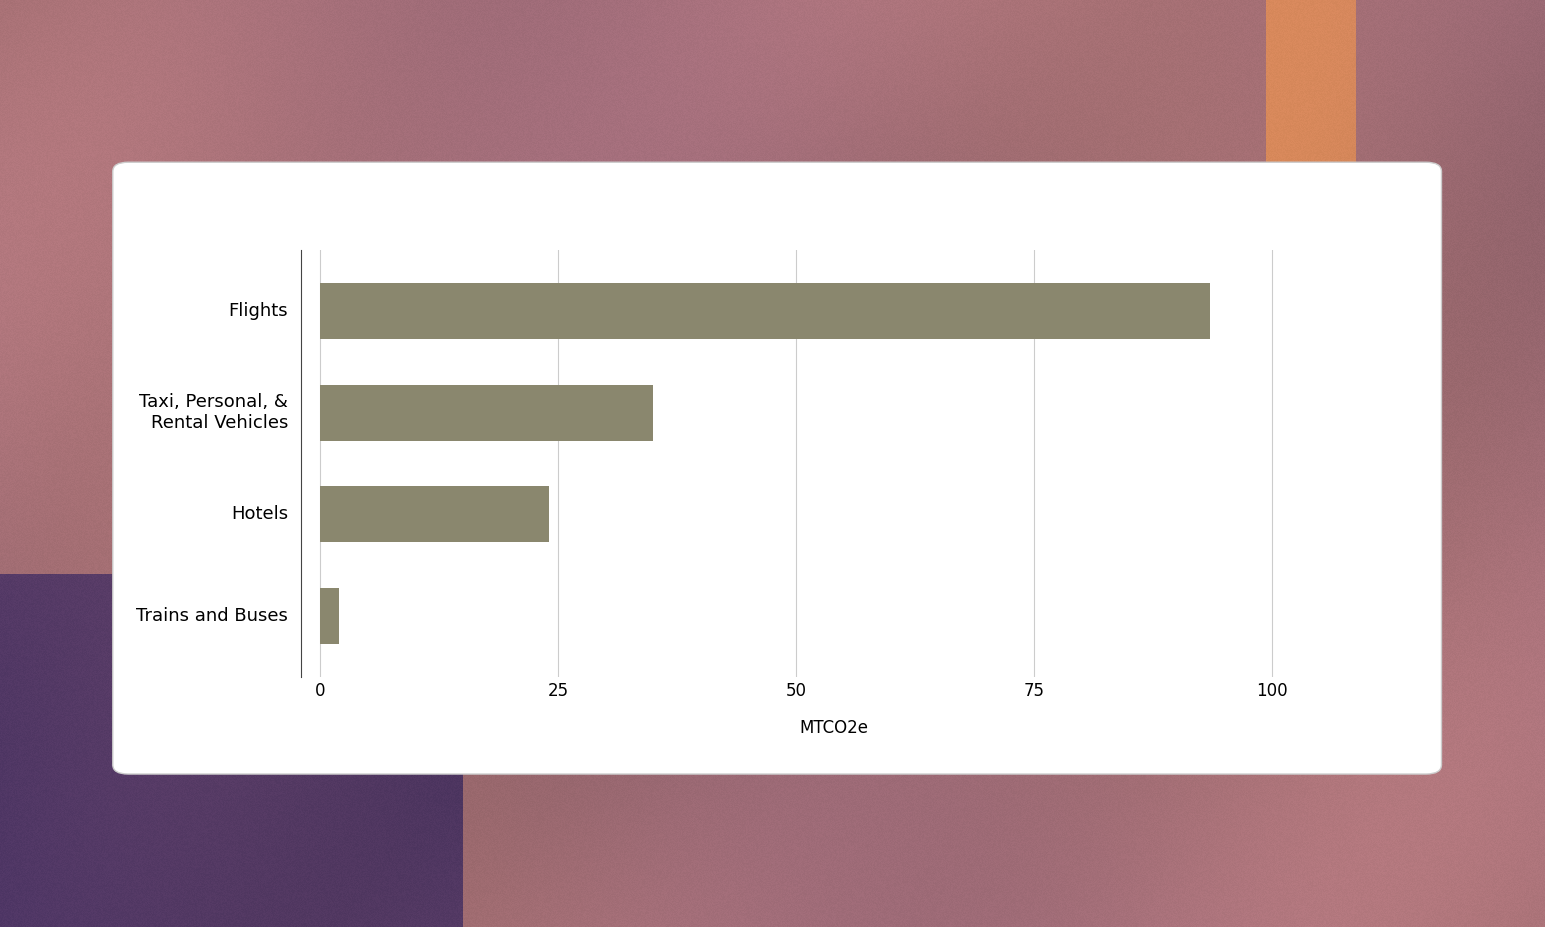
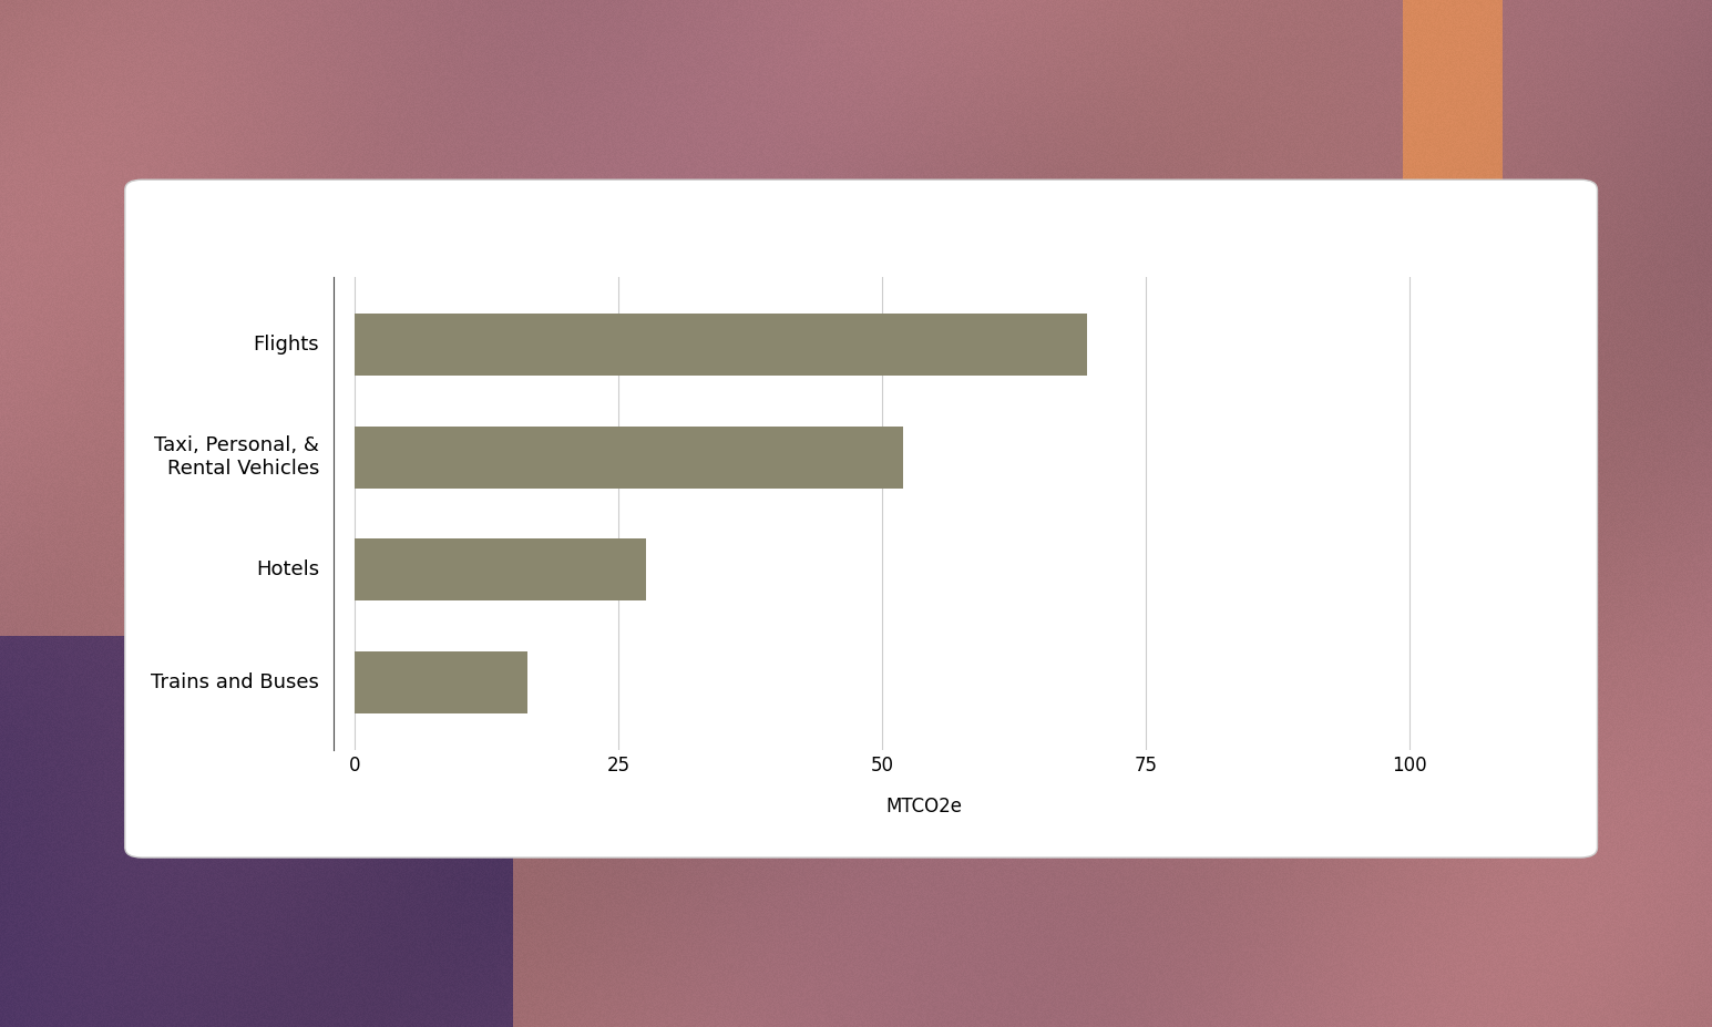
Flights: 93.5 -> 69.4
Taxi, Personal, & Rental Vehicles: 35.0 -> 52.0
Hotels: 24.0 -> 27.6
Trains and Buses: 2.0 -> 16.4
